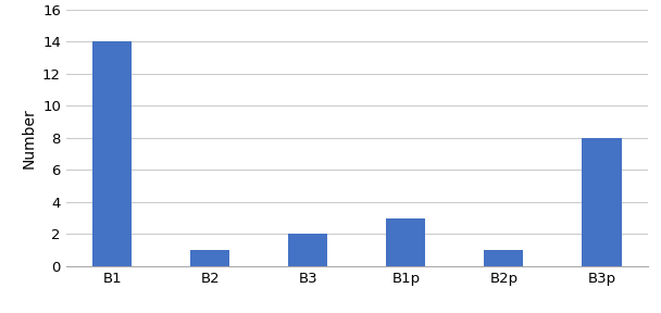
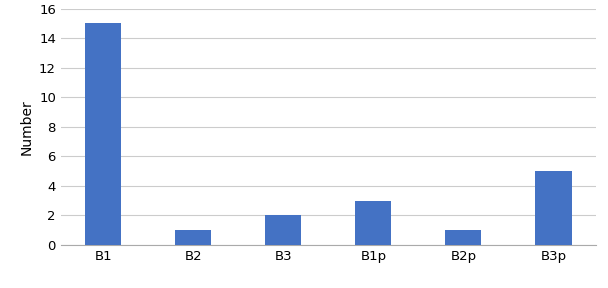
B1: 14 -> 15
B3p: 8 -> 5
